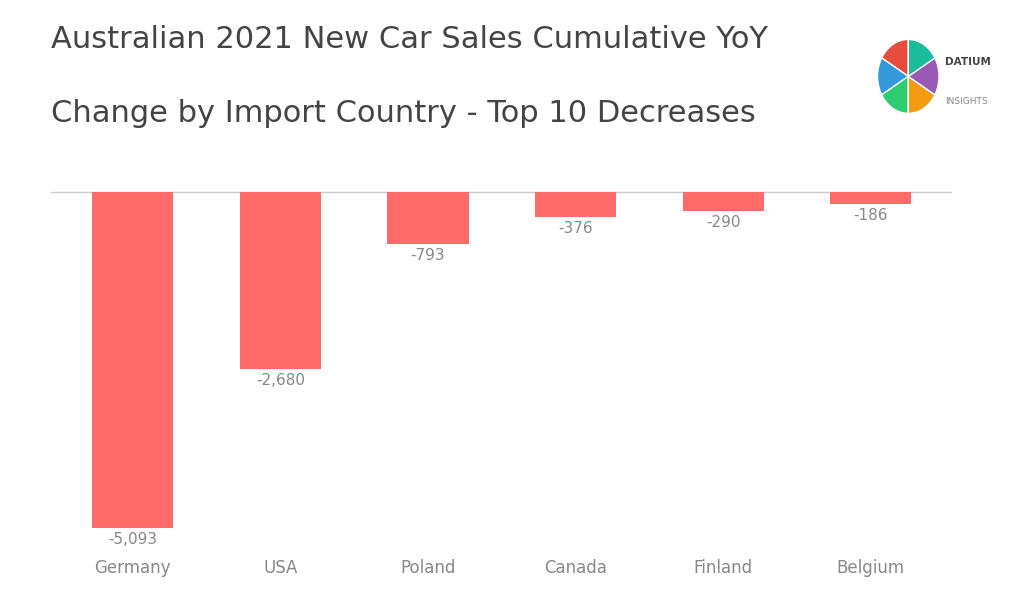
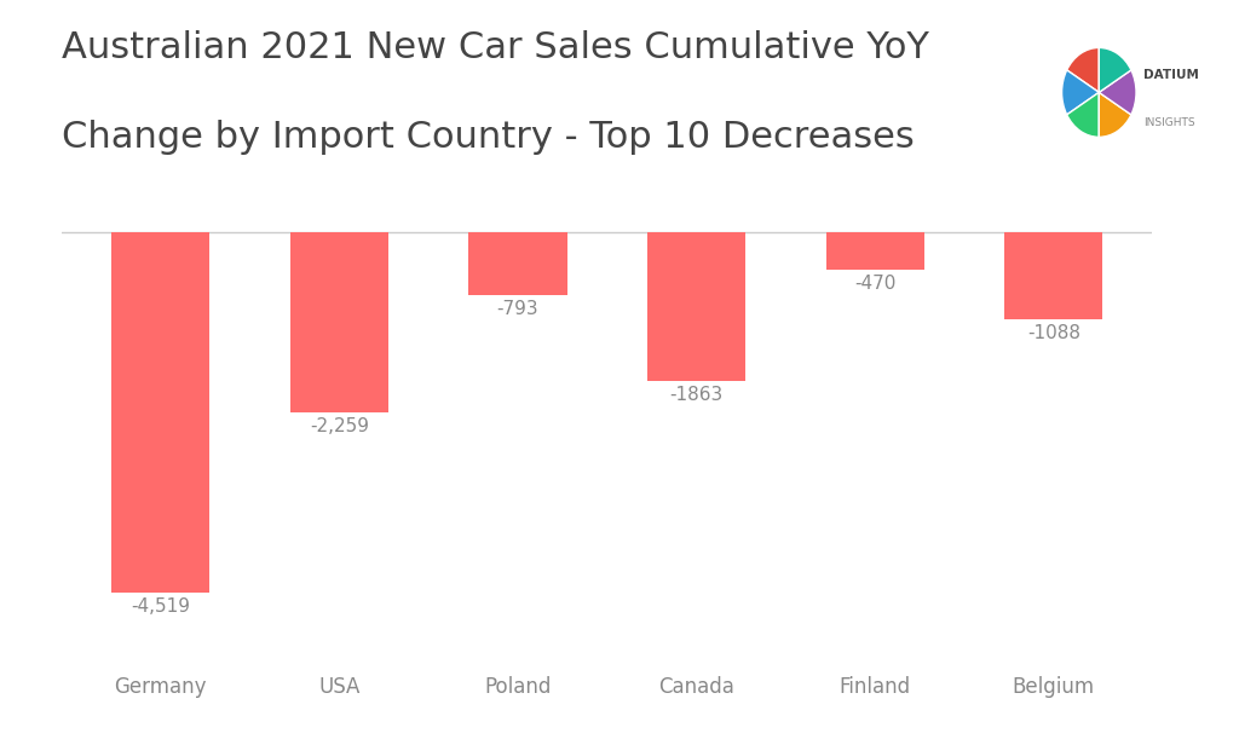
Germany: -5,093 -> -4,519
USA: -2,680 -> -2,259
Canada: -376 -> -1863
Finland: -290 -> -470
Belgium: -186 -> -1088
